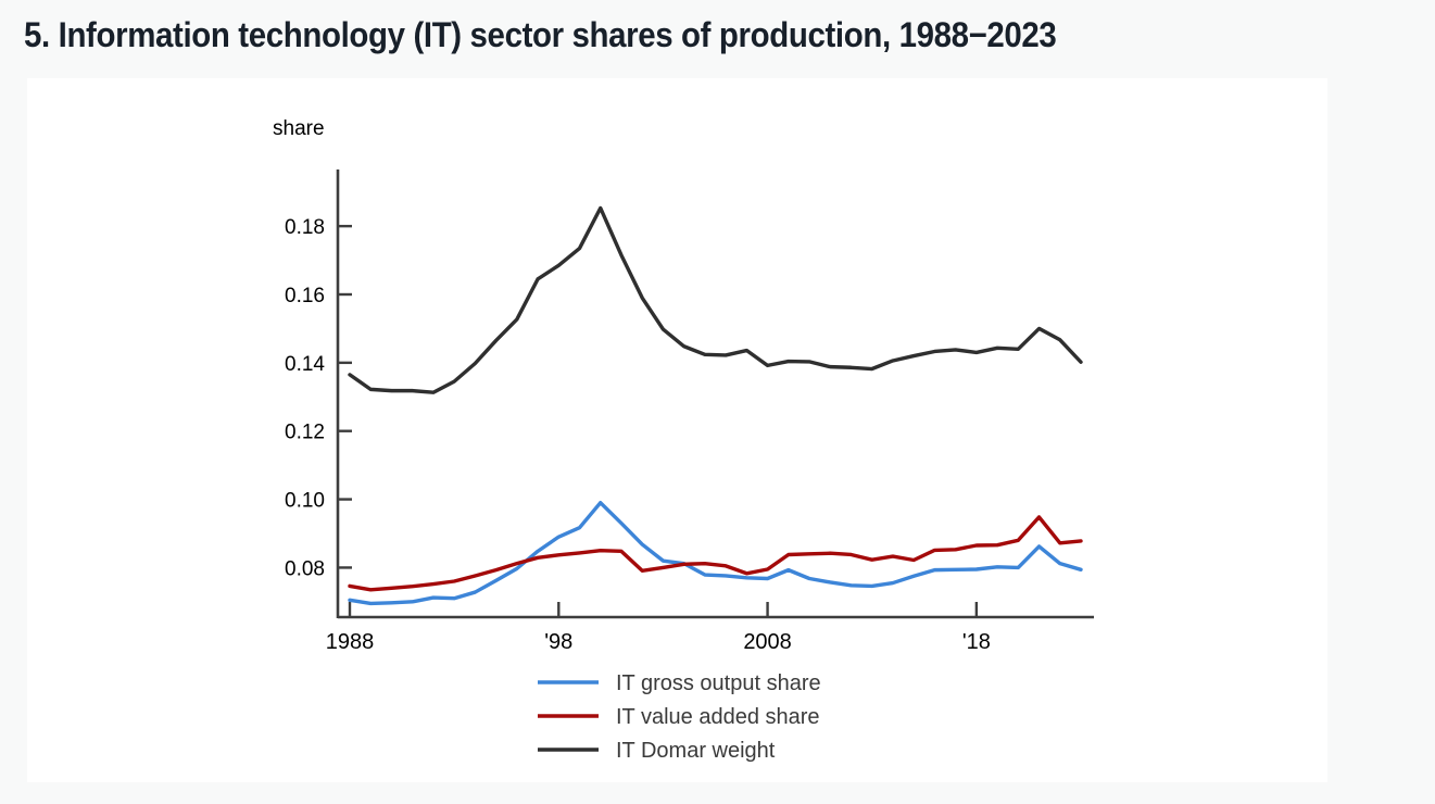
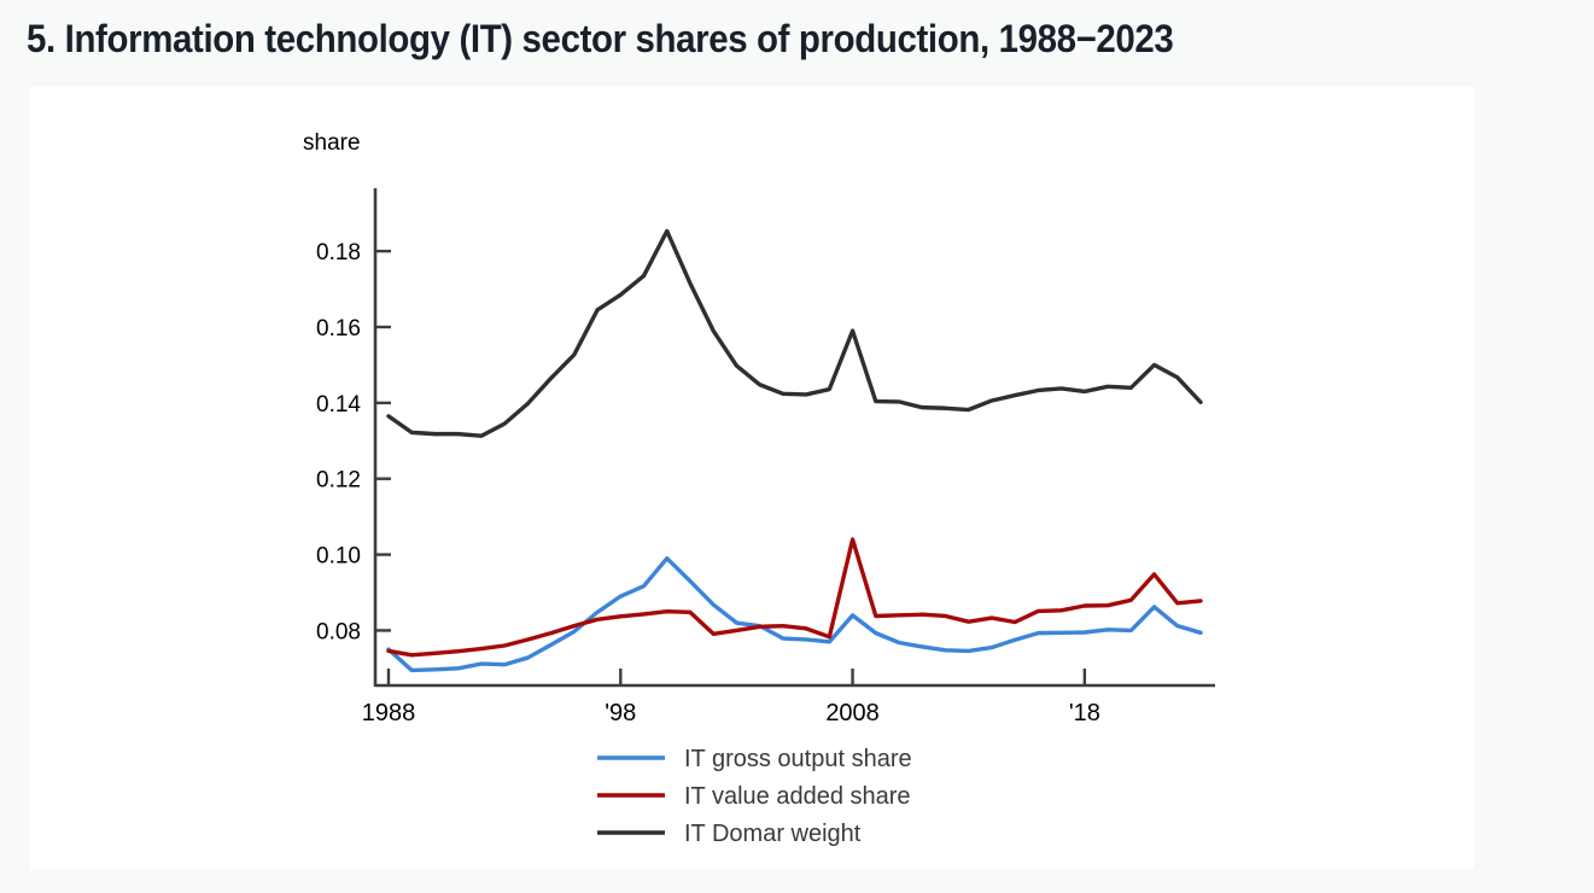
IT gross output share/1988: 0.070 -> 0.075
IT gross output share/2008: 0.077 -> 0.084
IT value added share/2008: 0.080 -> 0.104
IT Domar weight/2008: 0.139 -> 0.159
